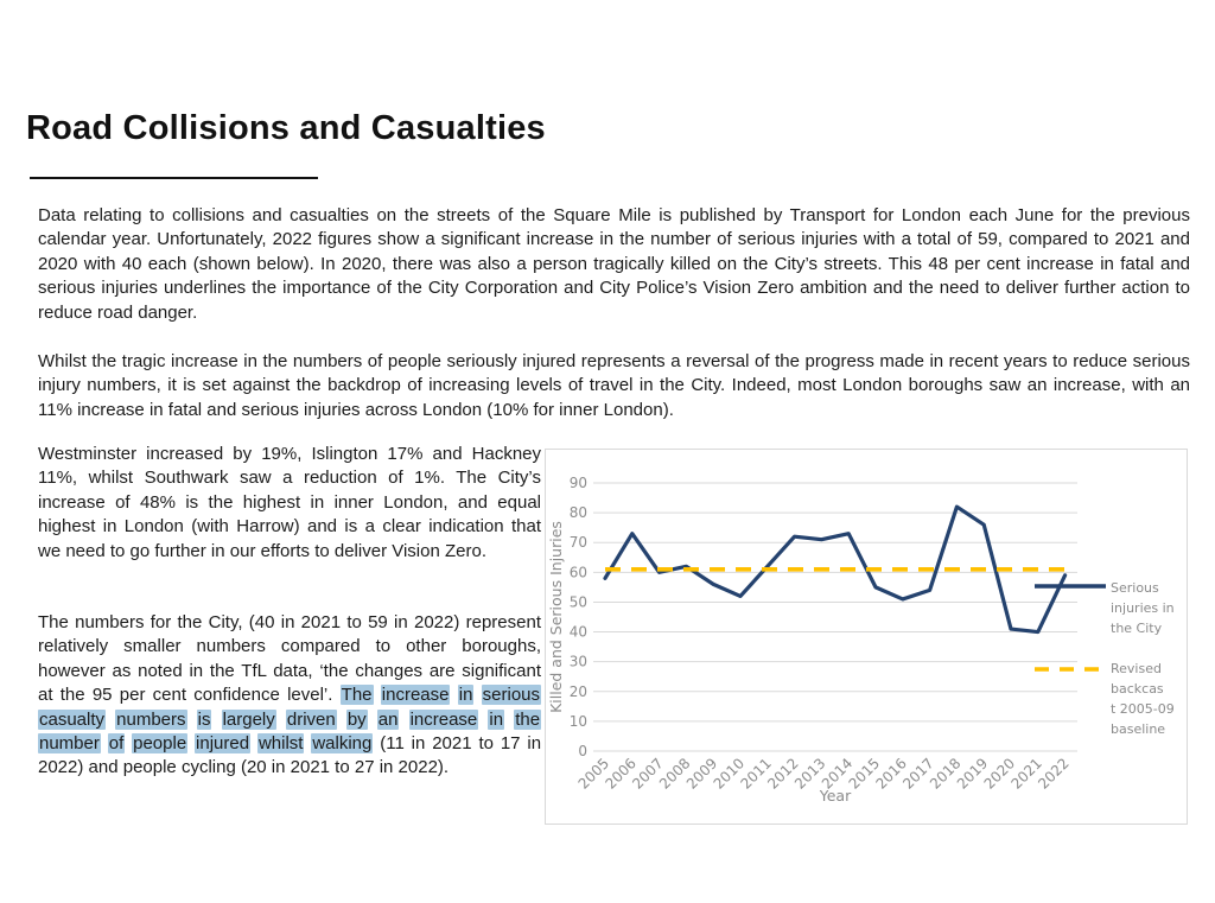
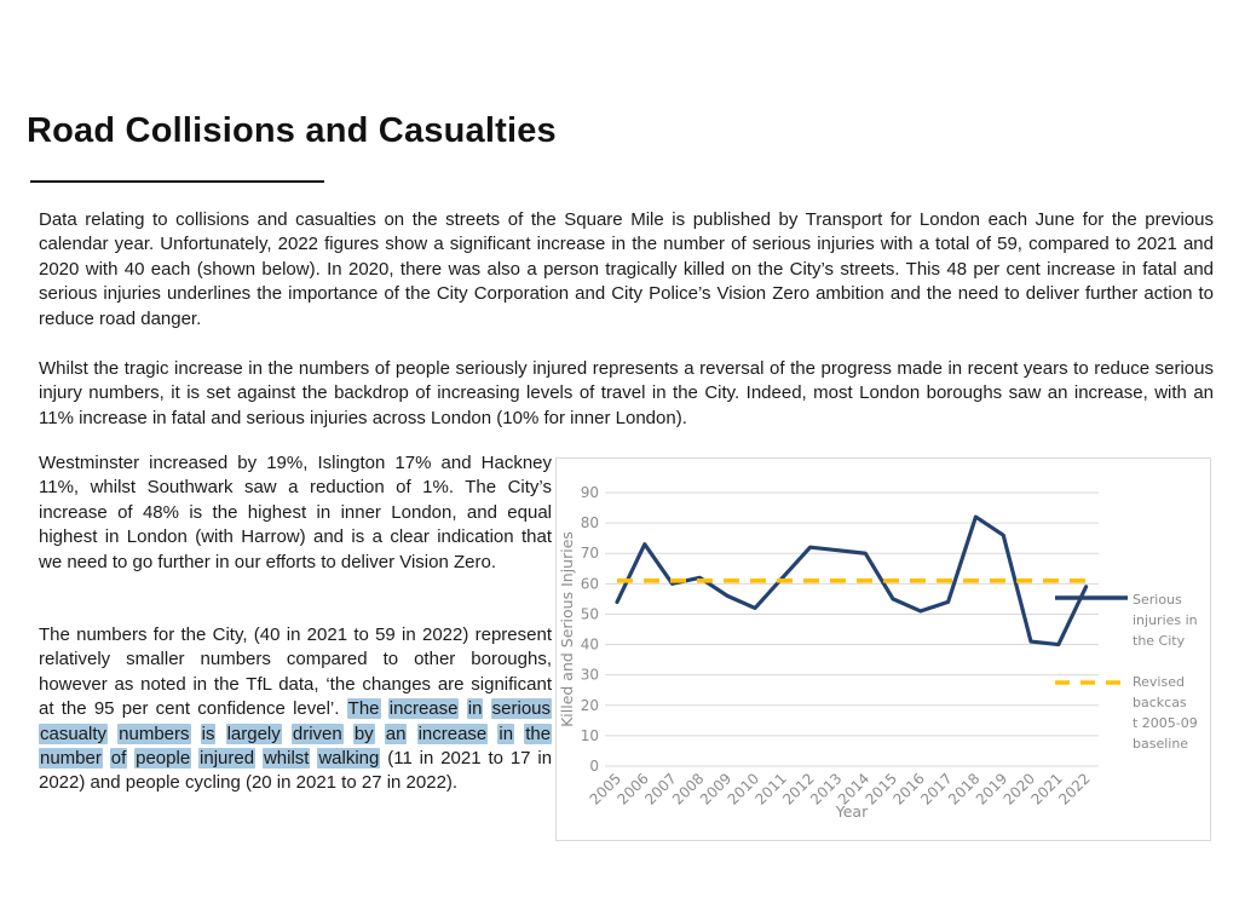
Serious injuries in the City/2005: 58 -> 54
Serious injuries in the City/2014: 73 -> 70
